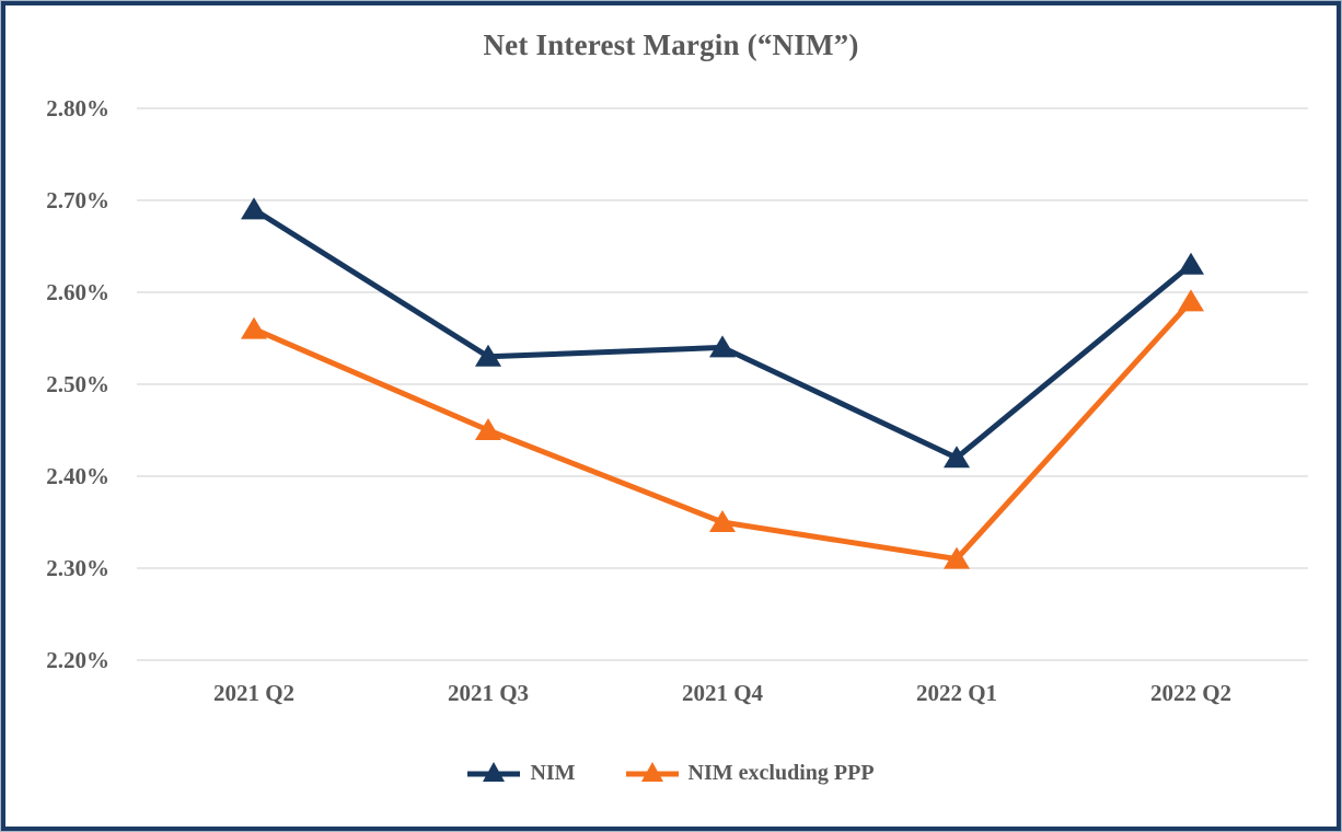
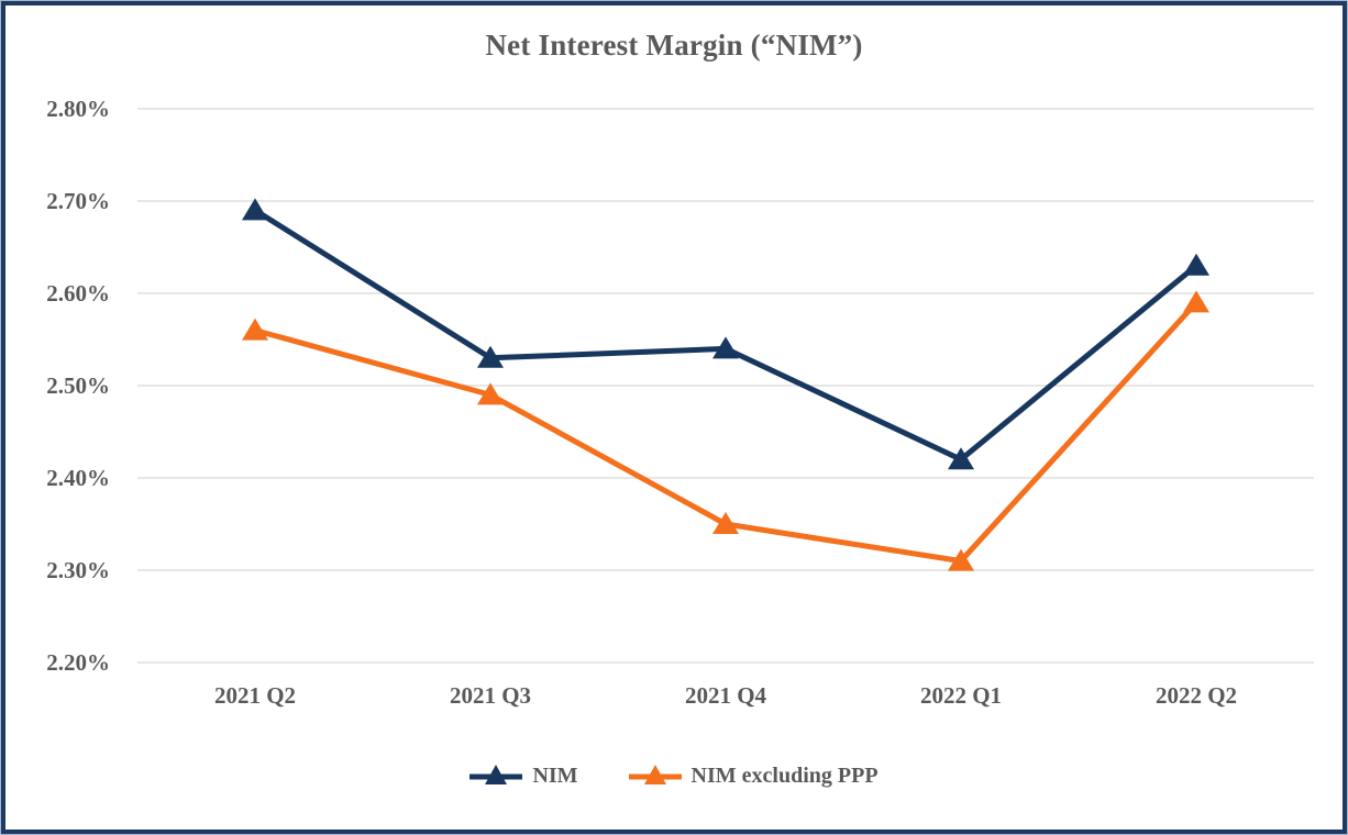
NIM excluding PPP/2021 Q3: 2.45% -> 2.49%
